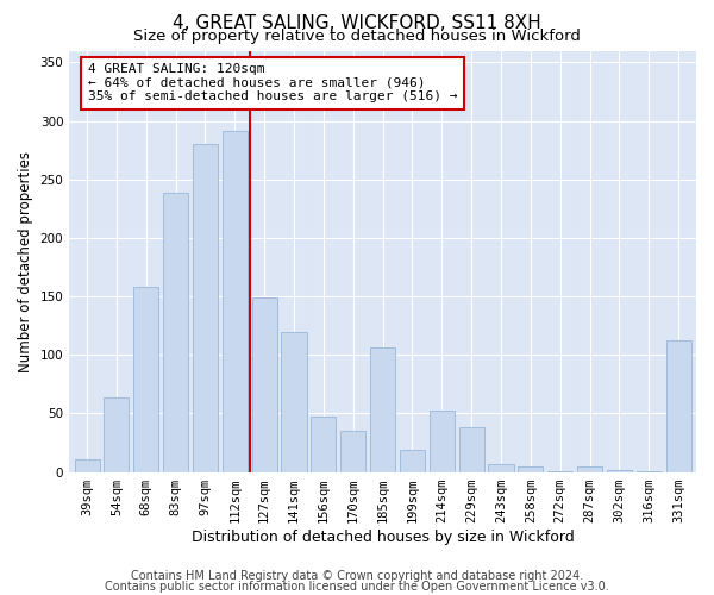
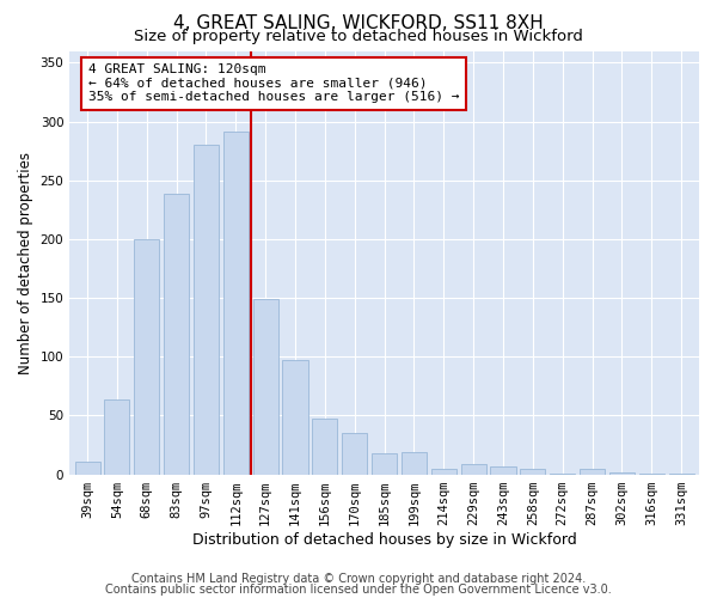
68sqm: 158 -> 200
141sqm: 120 -> 97
185sqm: 106 -> 18
214sqm: 52 -> 5
229sqm: 38 -> 9
331sqm: 112 -> 1
